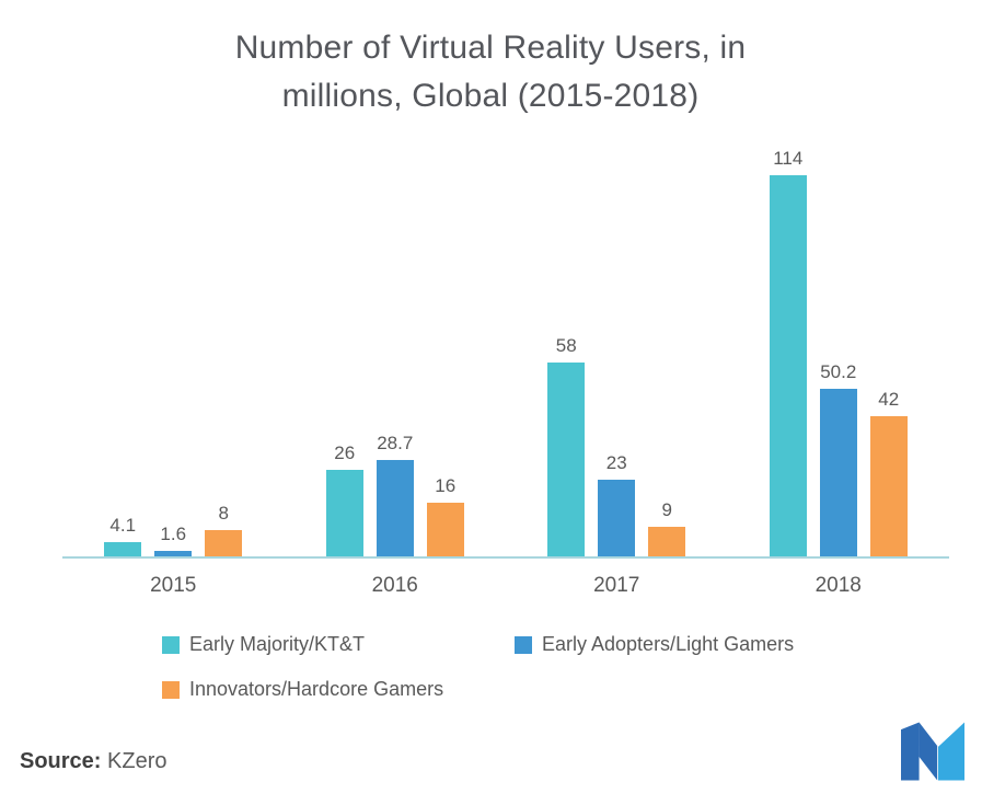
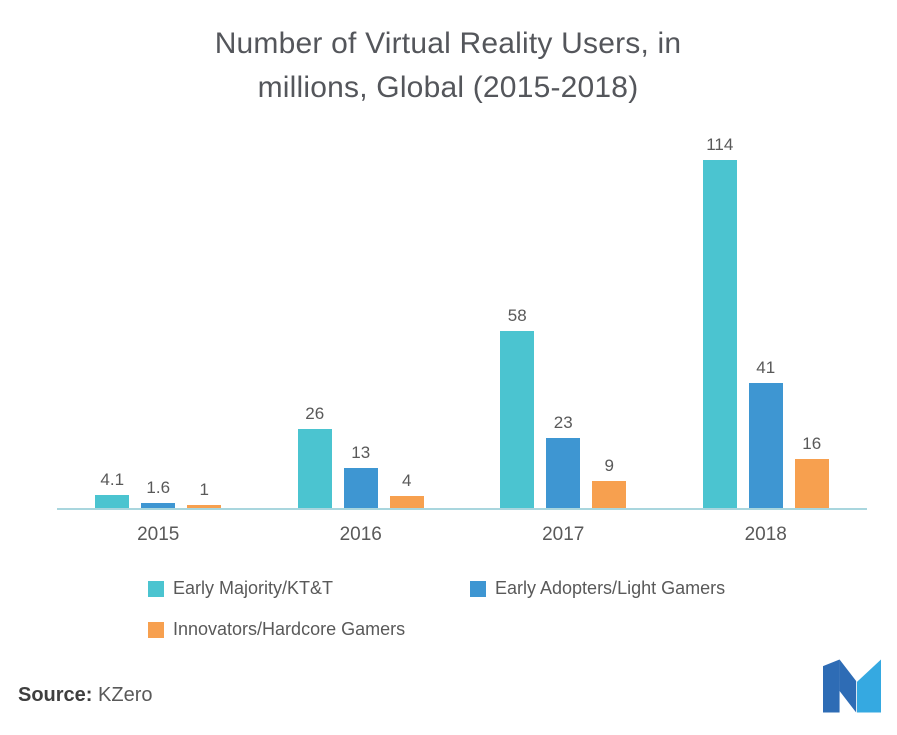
Innovators/Hardcore Gamers/2015: 8 -> 1
Early Adopters/Light Gamers/2016: 28.7 -> 13
Innovators/Hardcore Gamers/2016: 16 -> 4
Early Adopters/Light Gamers/2018: 50.2 -> 41
Innovators/Hardcore Gamers/2018: 42 -> 16
